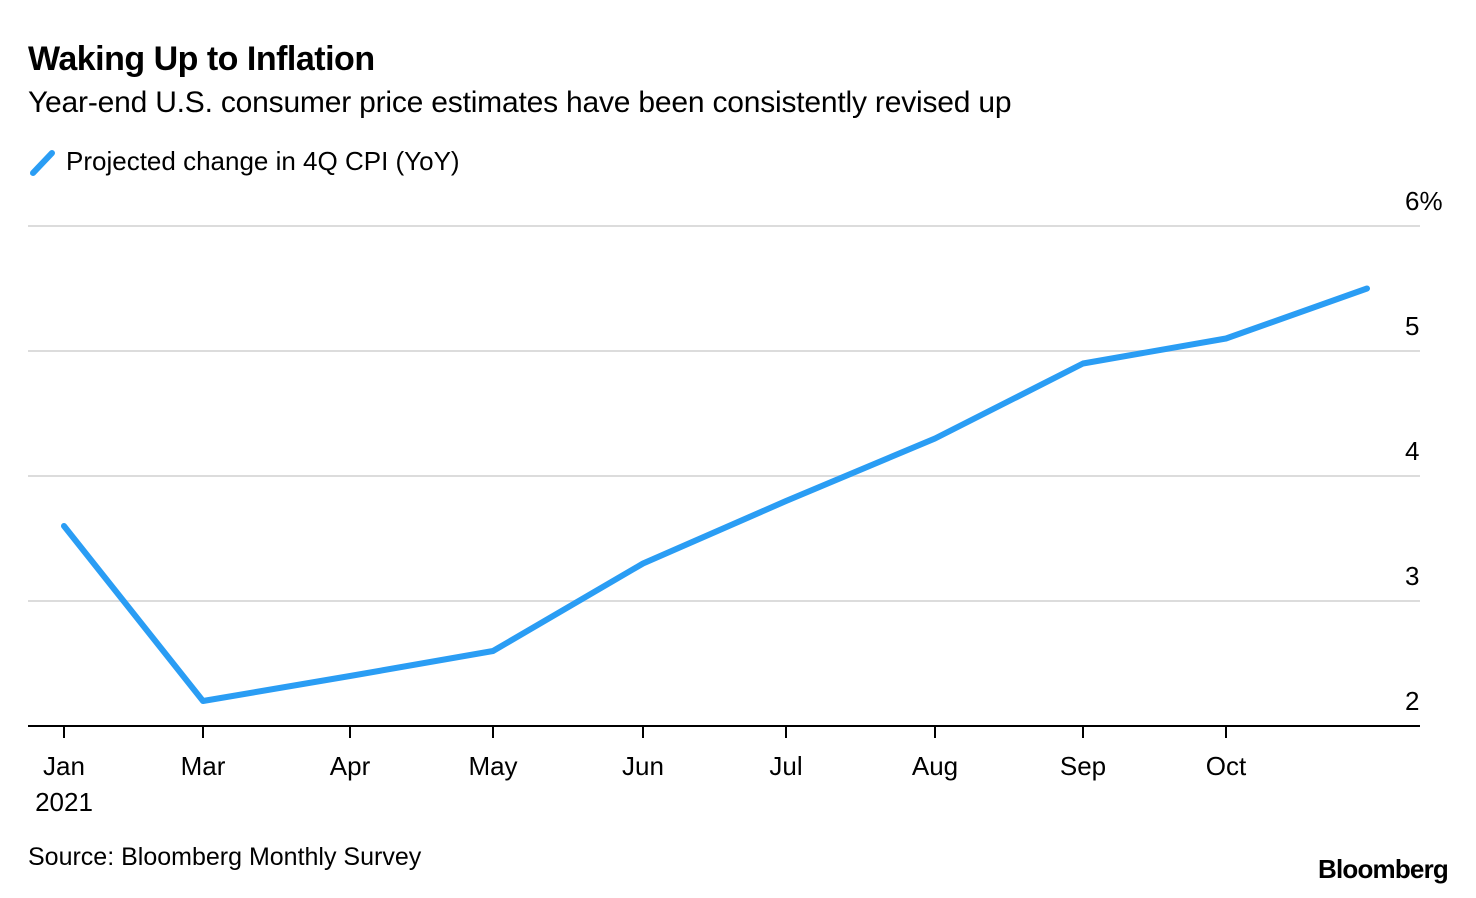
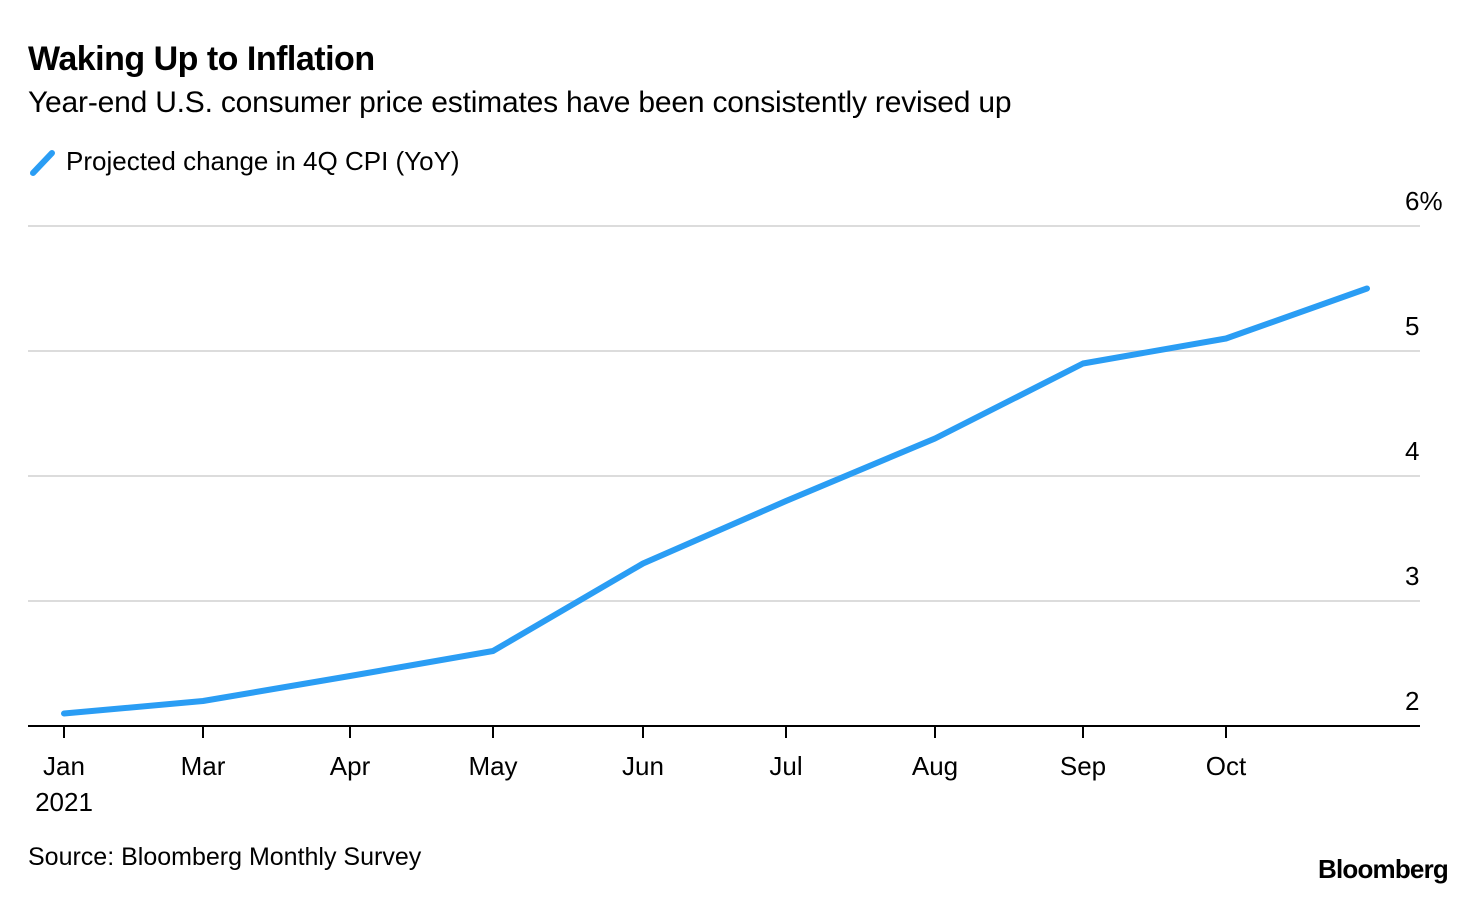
Jan 2021: 3.6% -> 2.1%
